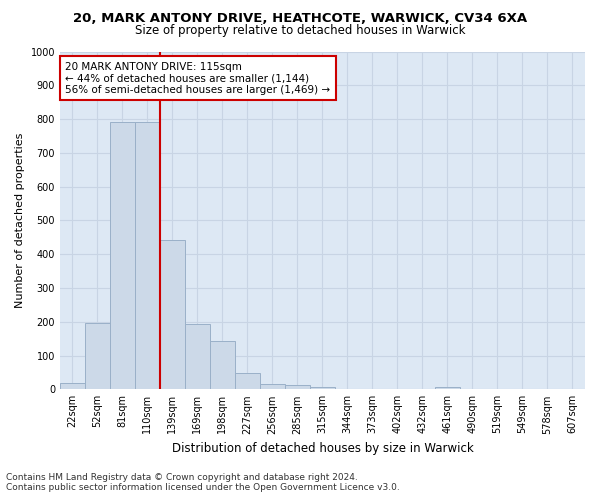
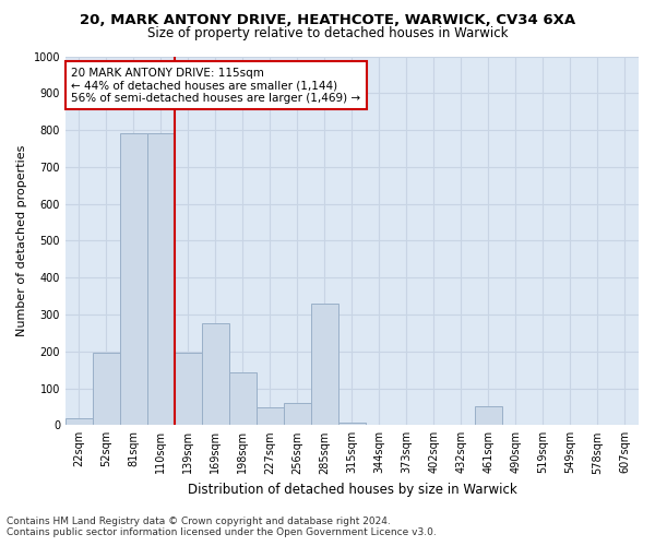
139sqm: 443 -> 195
169sqm: 193 -> 275
256sqm: 16 -> 60
285sqm: 12 -> 330
461sqm: 8 -> 50
